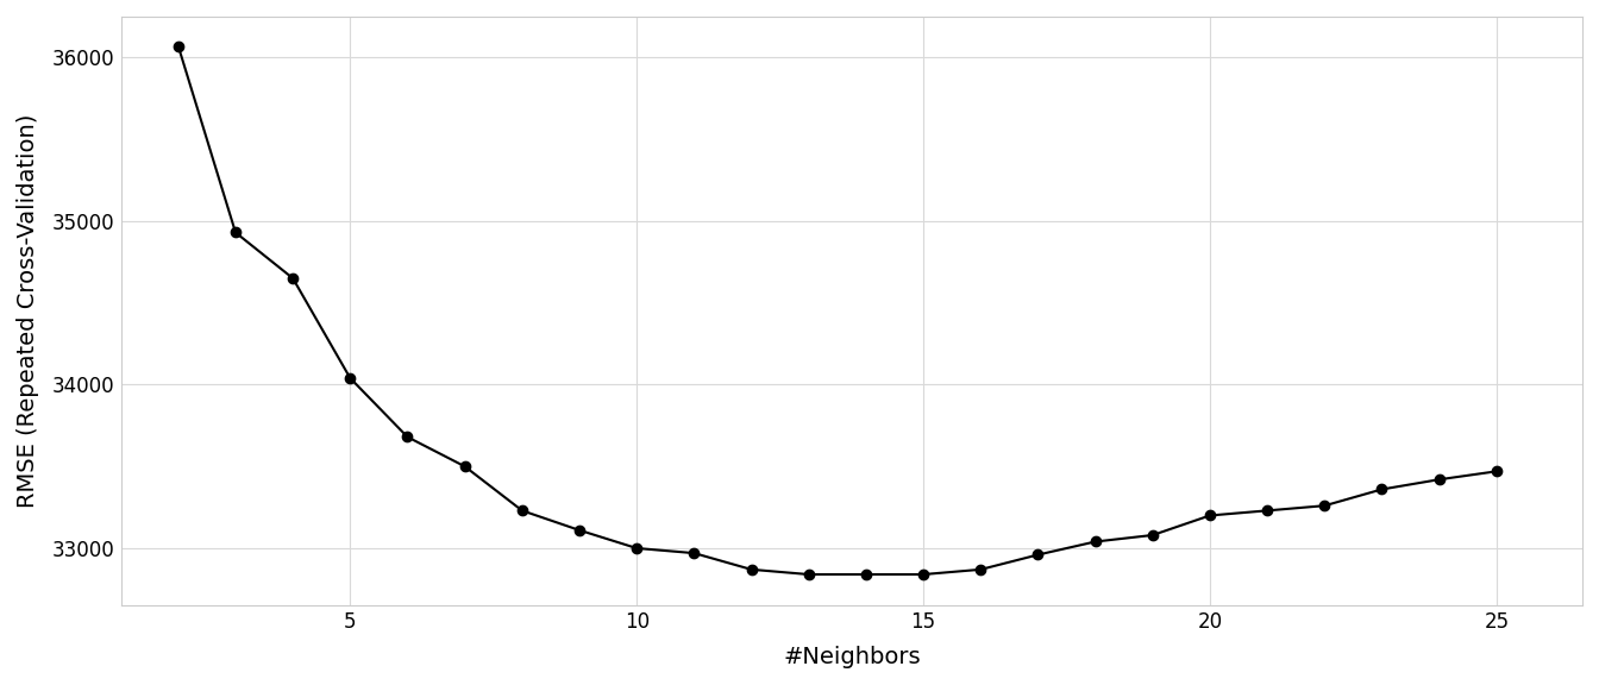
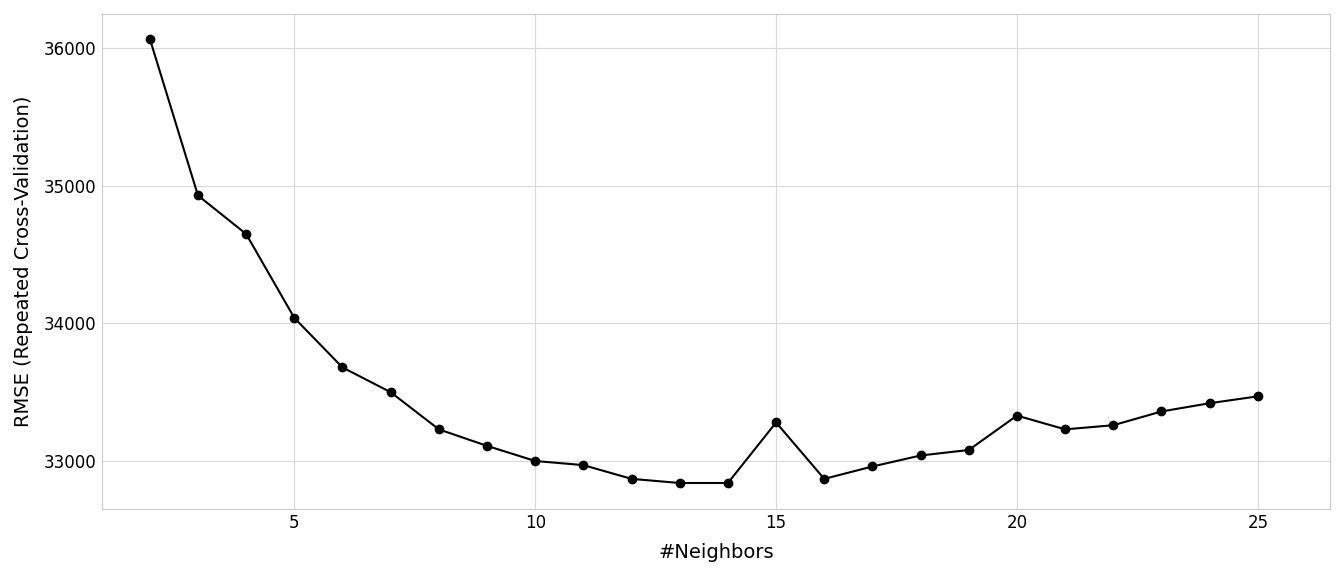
15: 32840 -> 33280
20: 33200 -> 33330
